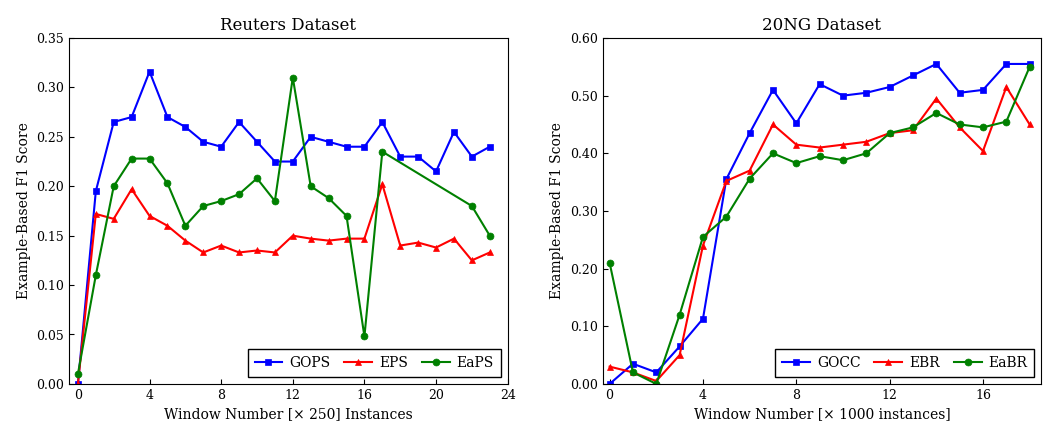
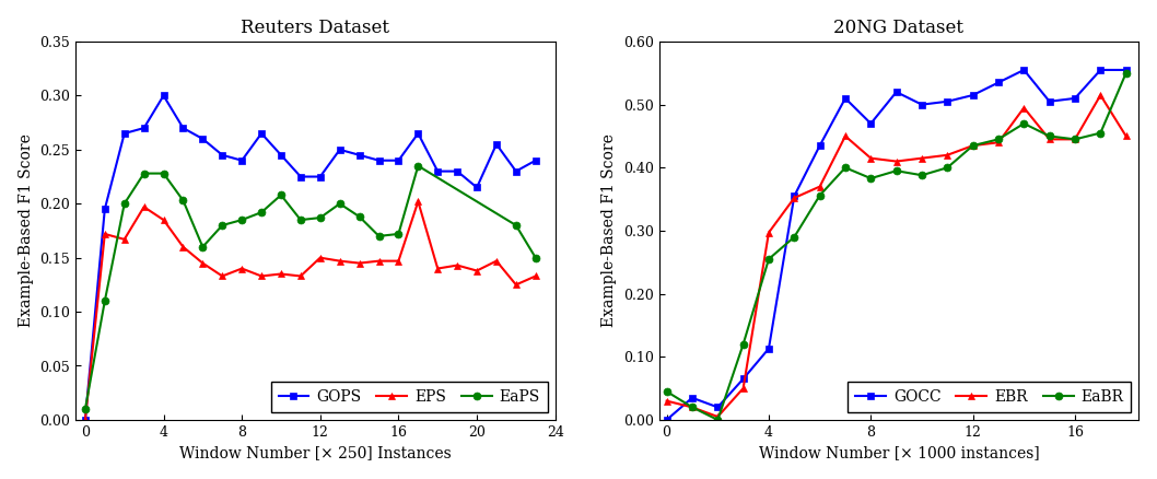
Reuters Dataset/GOPS/4: 0.316 -> 0.300
Reuters Dataset/EPS/4: 0.170 -> 0.185
Reuters Dataset/EaPS/12: 0.310 -> 0.187
Reuters Dataset/EaPS/16: 0.048 -> 0.172
20NG Dataset/EaBR/0: 0.210 -> 0.045
20NG Dataset/EBR/4: 0.240 -> 0.297
20NG Dataset/GOCC/8: 0.452 -> 0.470
20NG Dataset/EBR/16: 0.404 -> 0.445
